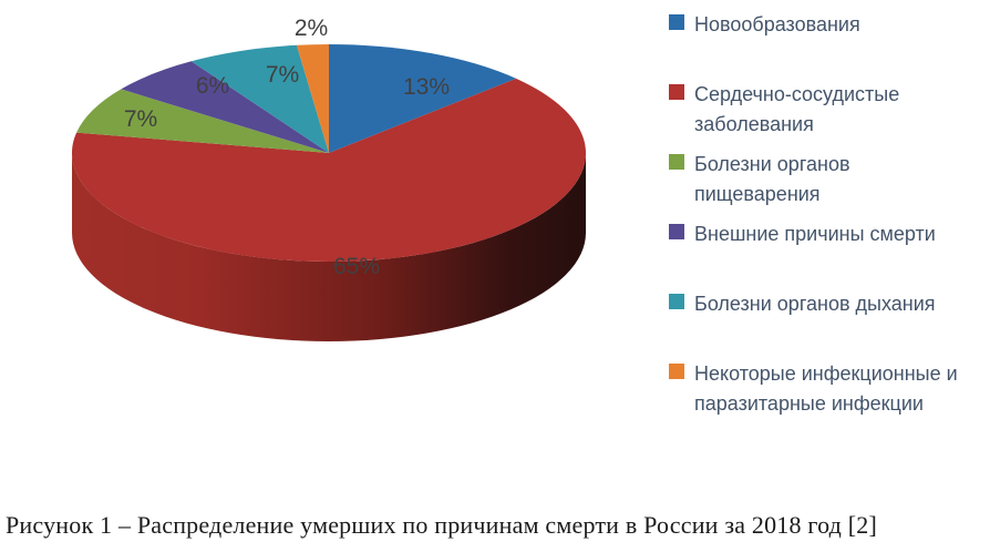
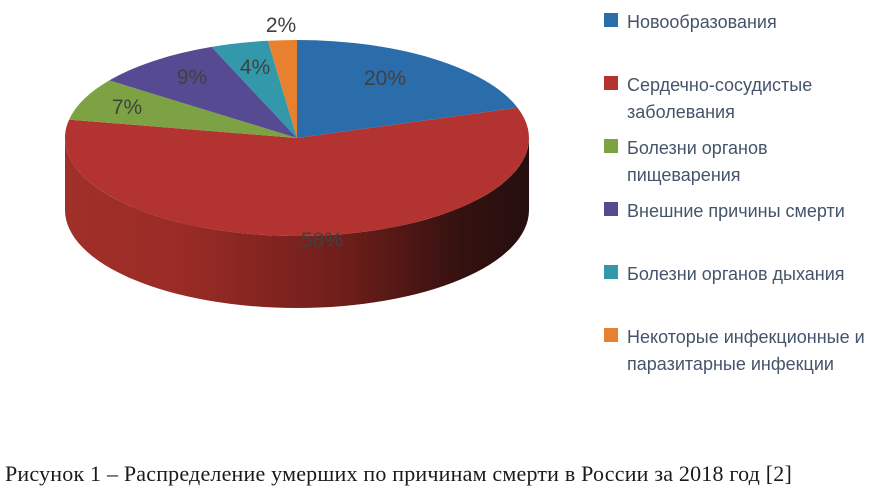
Новообразования: 13% -> 20%
Сердечно-сосудистые заболевания: 65% -> 58%
Внешние причины смерти: 6% -> 9%
Болезни органов дыхания: 7% -> 4%
